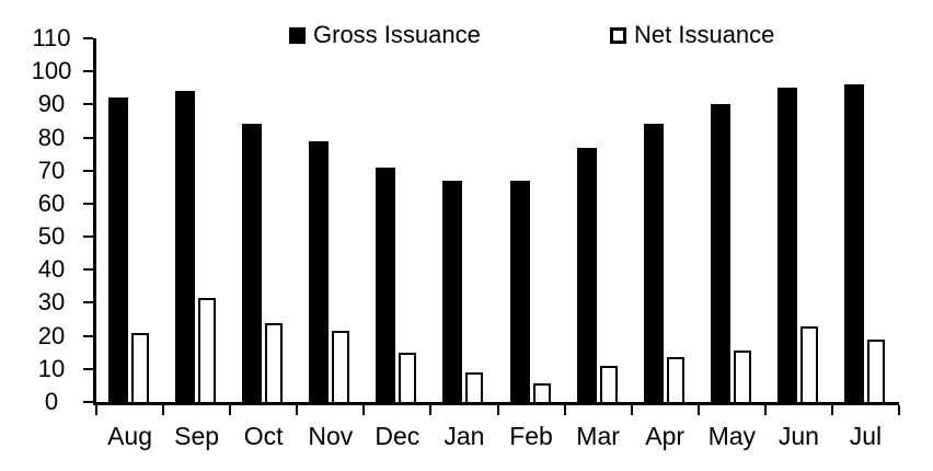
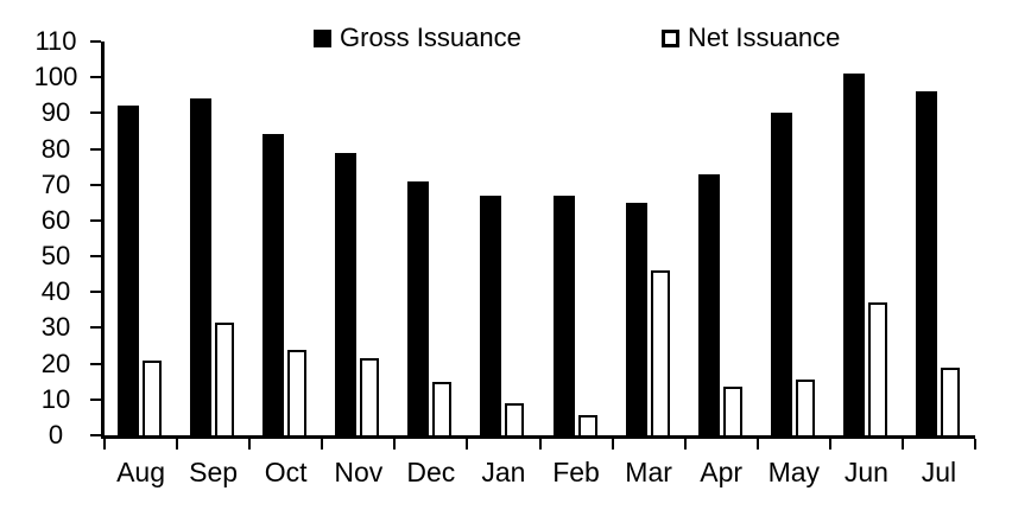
Gross Issuance/Mar: 77 -> 65
Net Issuance/Mar: 11 -> 46
Gross Issuance/Apr: 84 -> 73
Gross Issuance/Jun: 95 -> 101
Net Issuance/Jun: 23 -> 37
